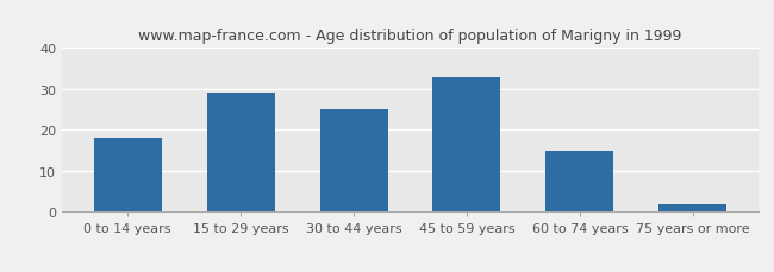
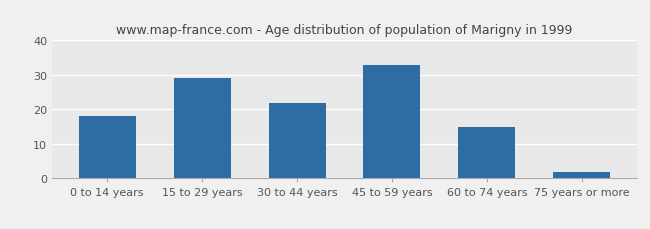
30 to 44 years: 25 -> 22
